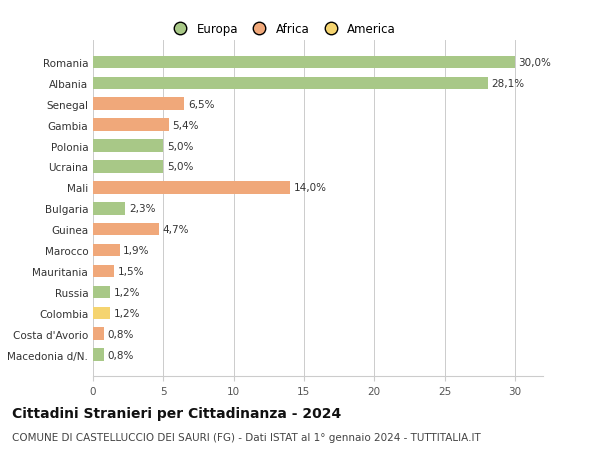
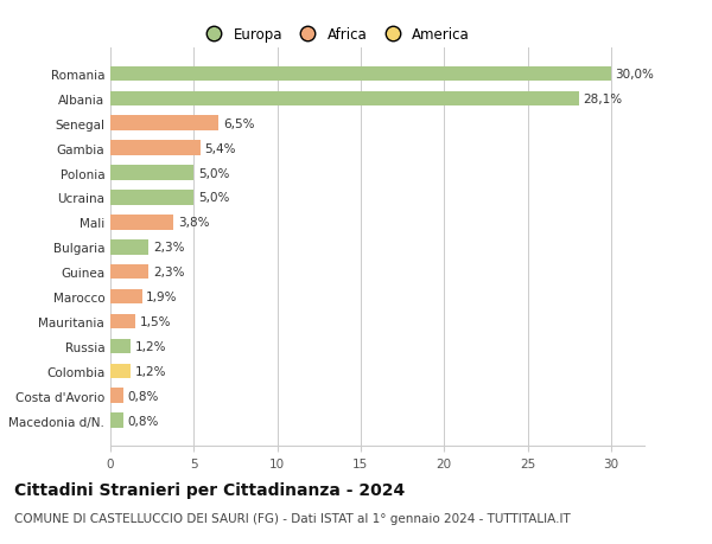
Mali: 14,0% -> 3,8%
Guinea: 4,7% -> 2,3%
